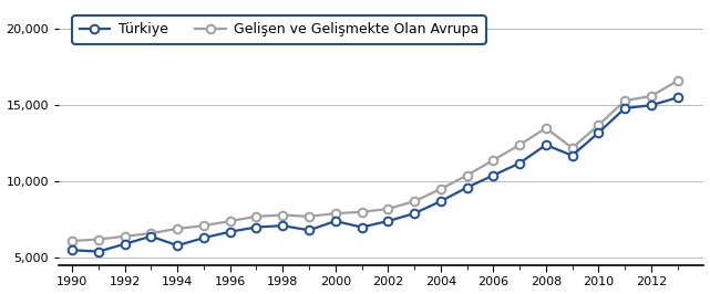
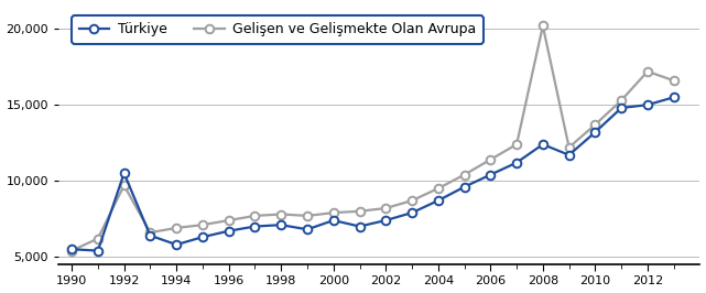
Gelişen ve Gelişmekte Olan Avrupa/1990: 6,100 -> 5,400
Türkiye/1992: 5,900 -> 10,500
Gelişen ve Gelişmekte Olan Avrupa/1992: 6,400 -> 9,700
Gelişen ve Gelişmekte Olan Avrupa/2008: 13,500 -> 20,200
Gelişen ve Gelişmekte Olan Avrupa/2012: 15,600 -> 17,200
